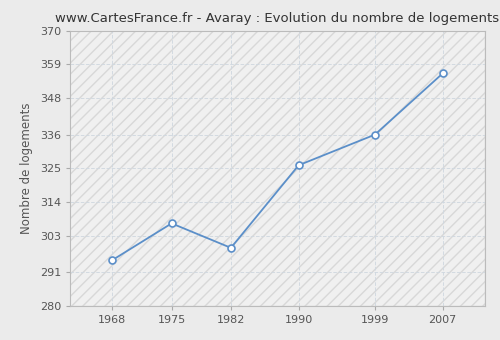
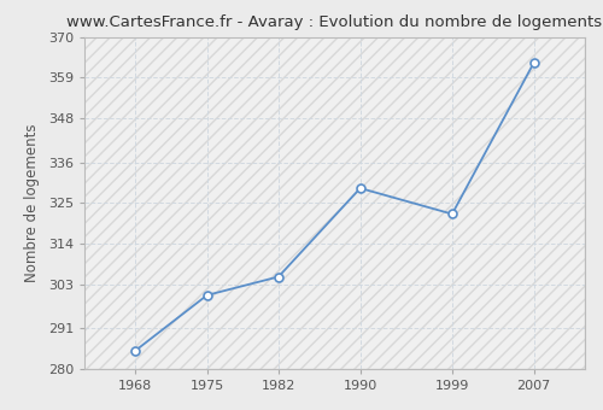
1968: 295 -> 285
1975: 307 -> 300
1982: 299 -> 305
1990: 326 -> 329
1999: 336 -> 322
2007: 356 -> 363
